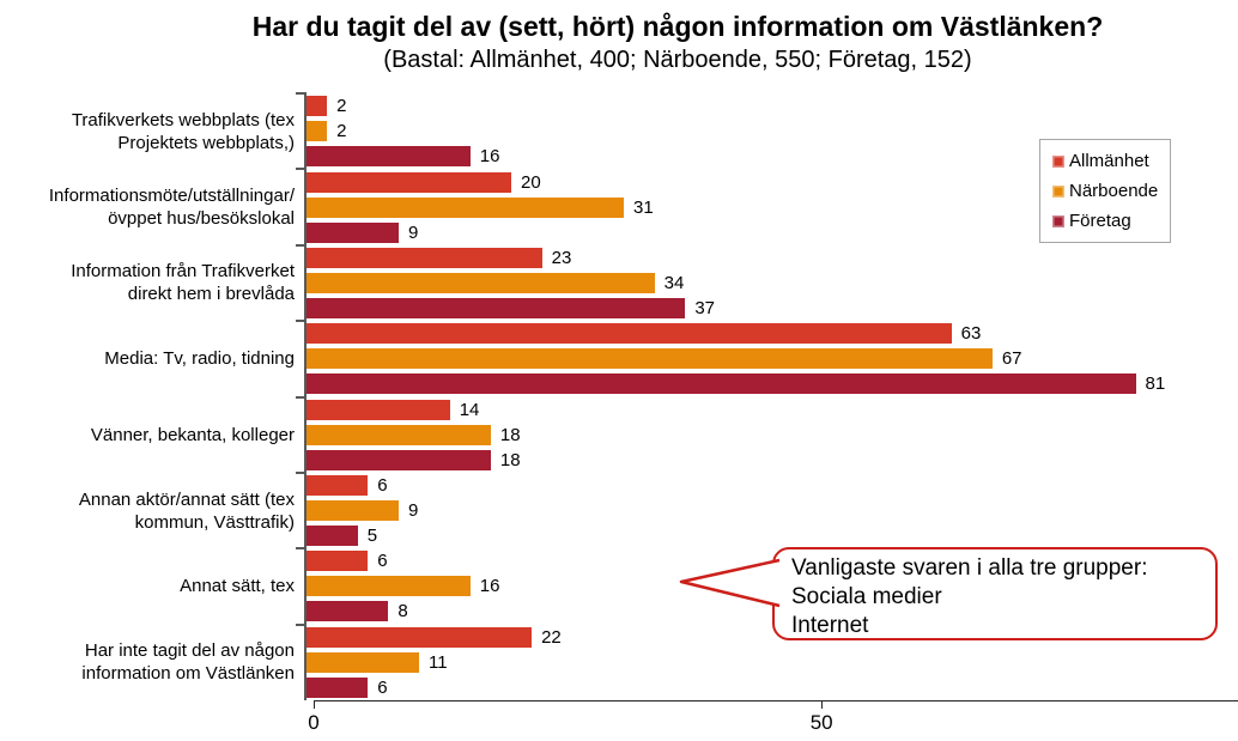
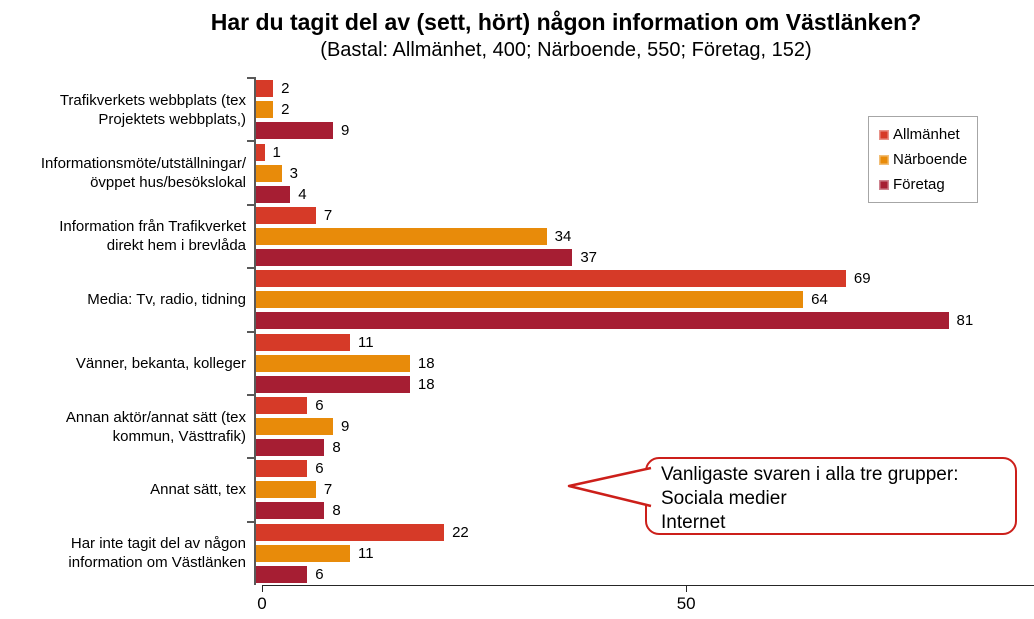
Företag/Trafikverkets webbplats (tex Projektets webbplats,): 16 -> 9
Allmänhet/Informationsmöte/utställningar/ övppet hus/besökslokal: 20 -> 1
Närboende/Informationsmöte/utställningar/ övppet hus/besökslokal: 31 -> 3
Företag/Informationsmöte/utställningar/ övppet hus/besökslokal: 9 -> 4
Allmänhet/Information från Trafikverket direkt hem i brevlåda: 23 -> 7
Allmänhet/Media: Tv, radio, tidning: 63 -> 69
Närboende/Media: Tv, radio, tidning: 67 -> 64
Allmänhet/Vänner, bekanta, kolleger: 14 -> 11
Företag/Annan aktör/annat sätt (tex kommun, Västtrafik): 5 -> 8
Närboende/Annat sätt, tex: 16 -> 7
